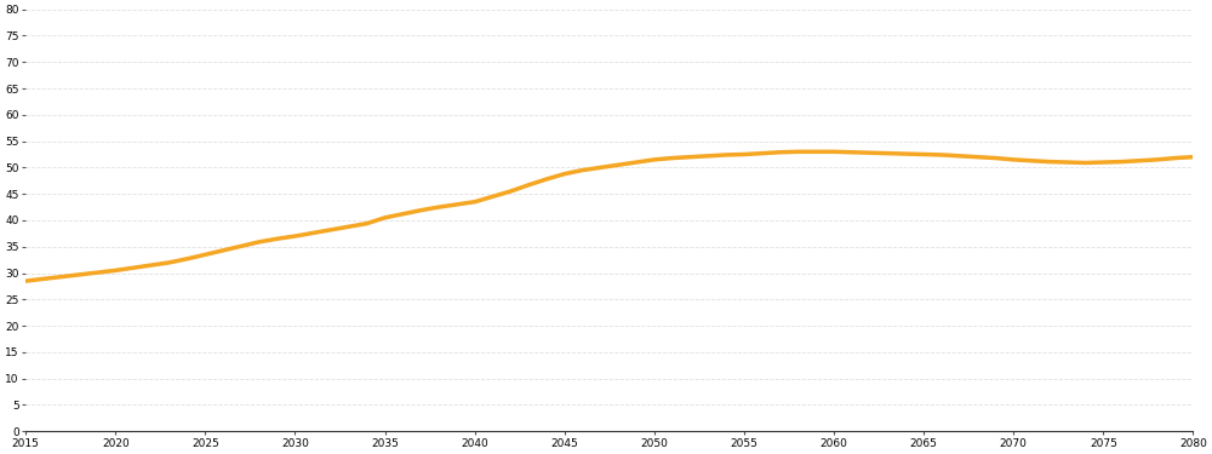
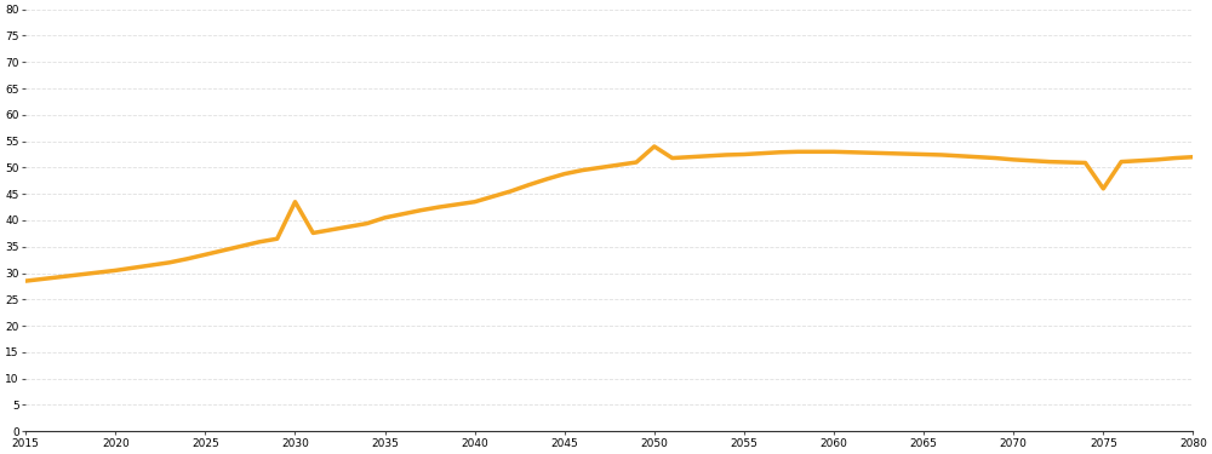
2030: 37.0 -> 43.5
2050: 51.5 -> 54.0
2075: 51.0 -> 46.0
